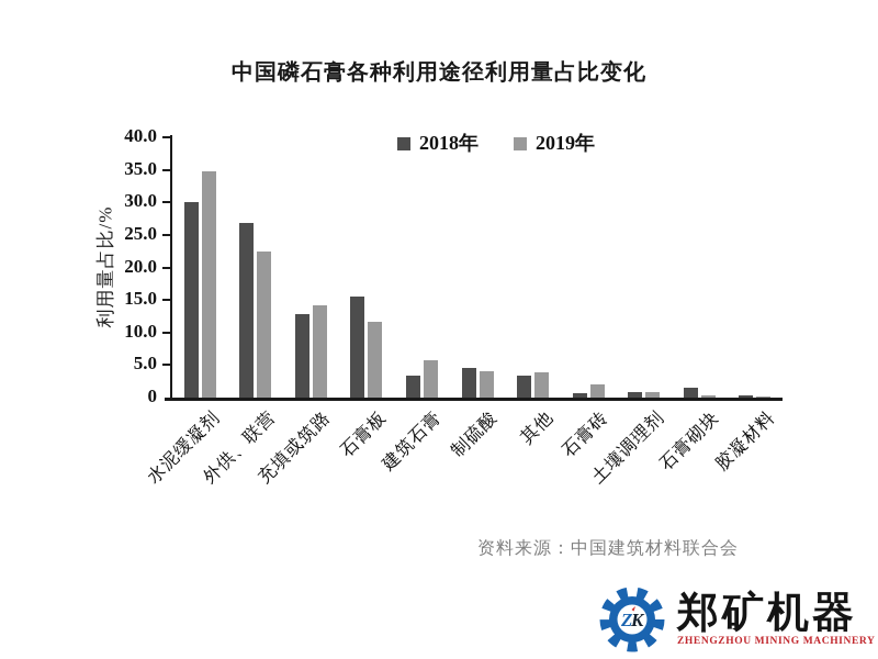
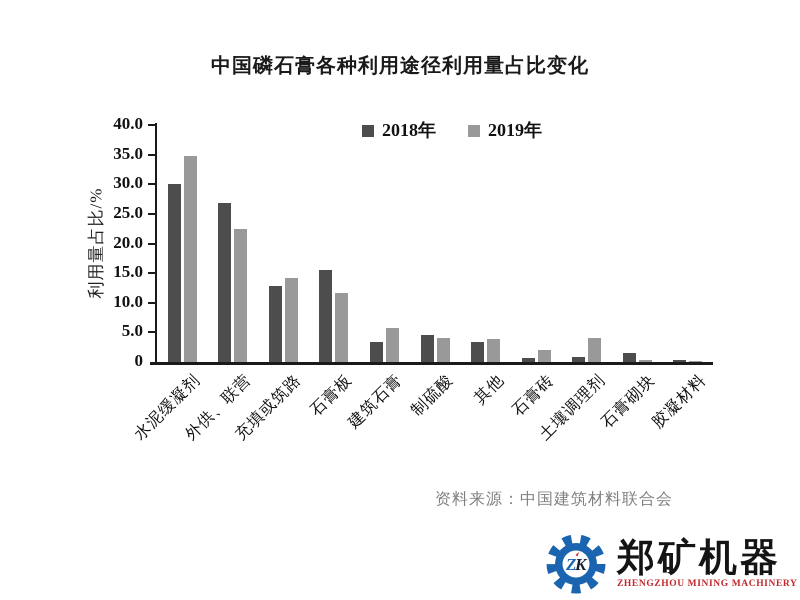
2019年/土壤调理剂: 1 -> 4
